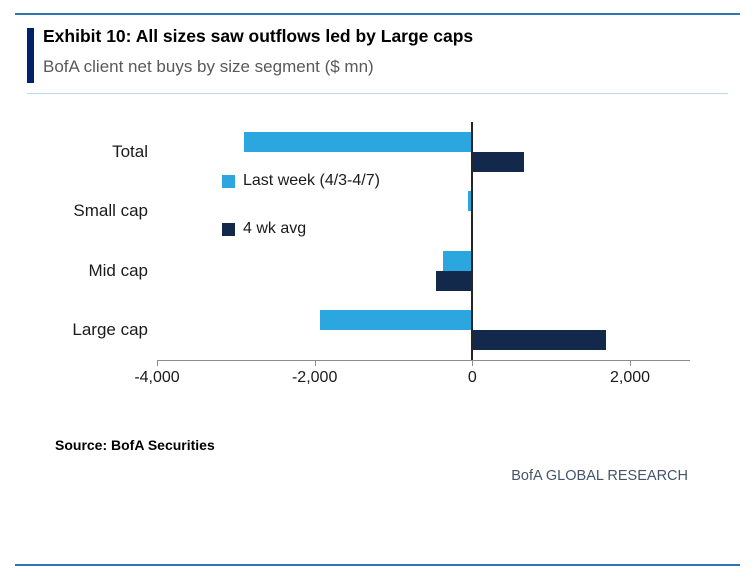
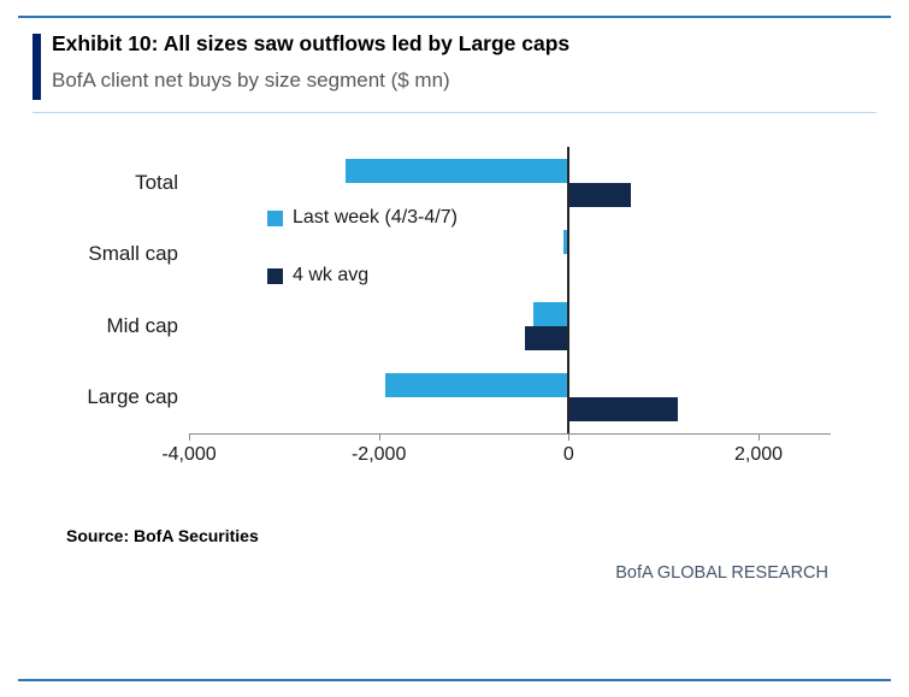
Last week (4/3-4/7)/Total: -2900 -> -2400
4 wk avg/Large cap: 1700 -> 1200
